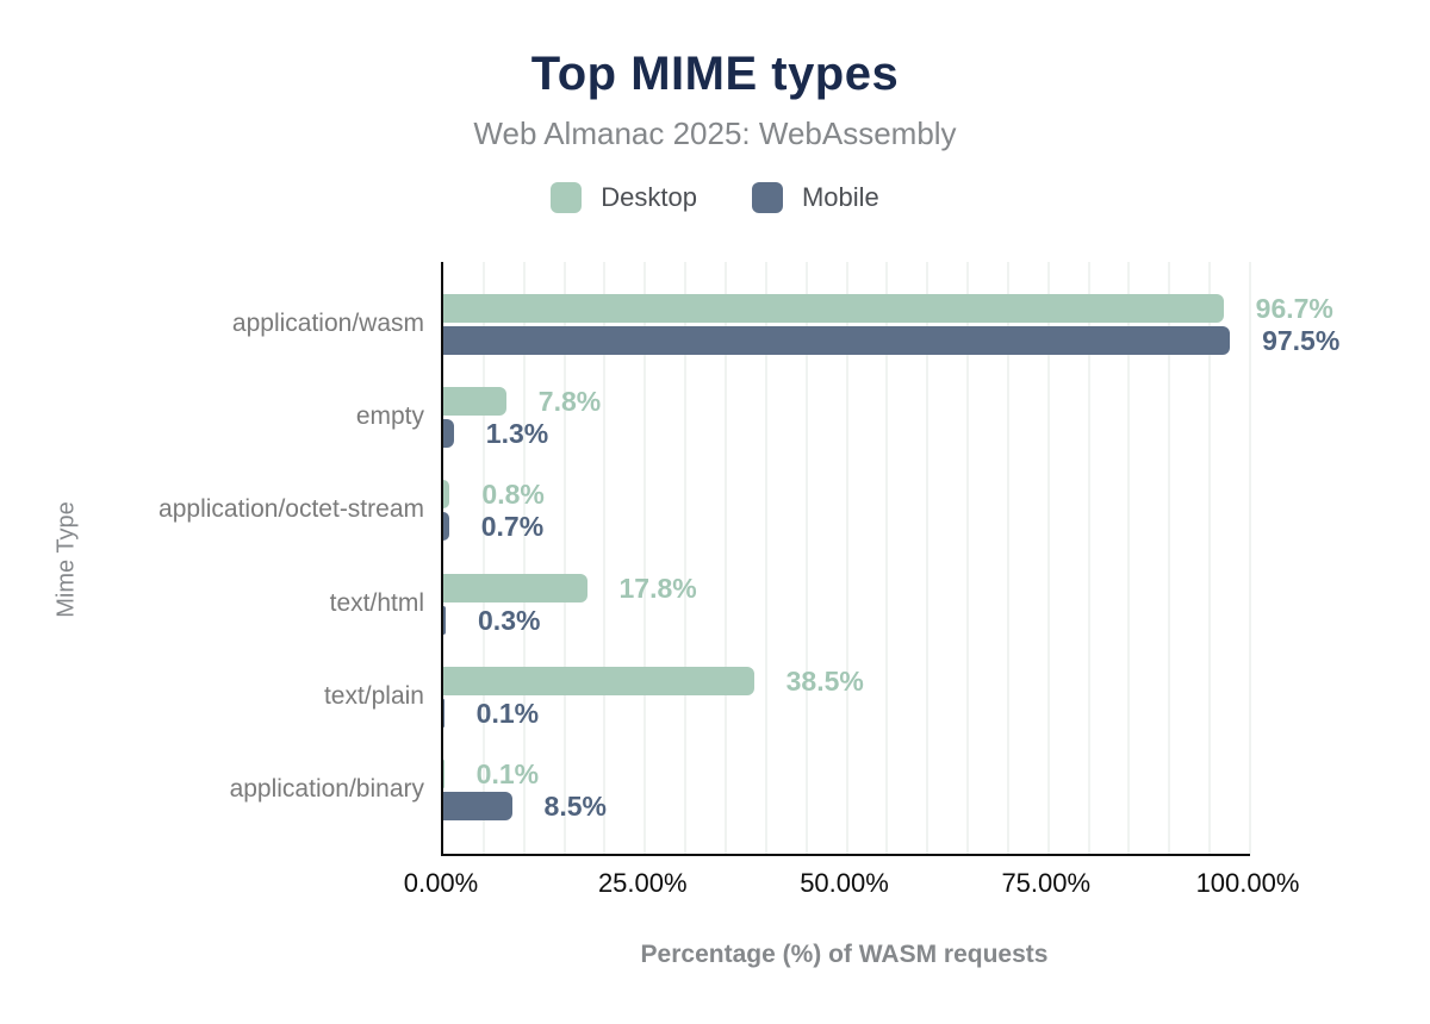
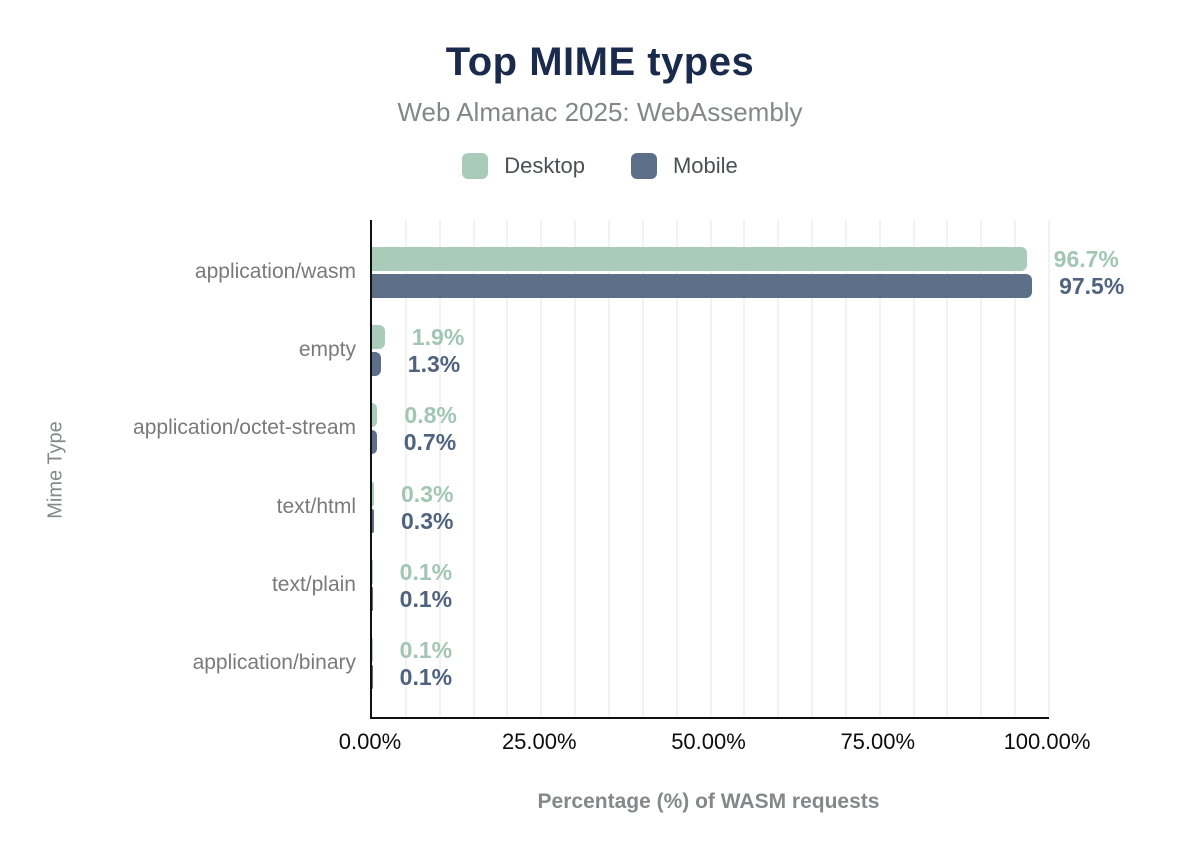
Desktop/empty: 7.8% -> 1.9%
Desktop/text/html: 17.8% -> 0.3%
Desktop/text/plain: 38.5% -> 0.1%
Mobile/application/binary: 8.5% -> 0.1%
